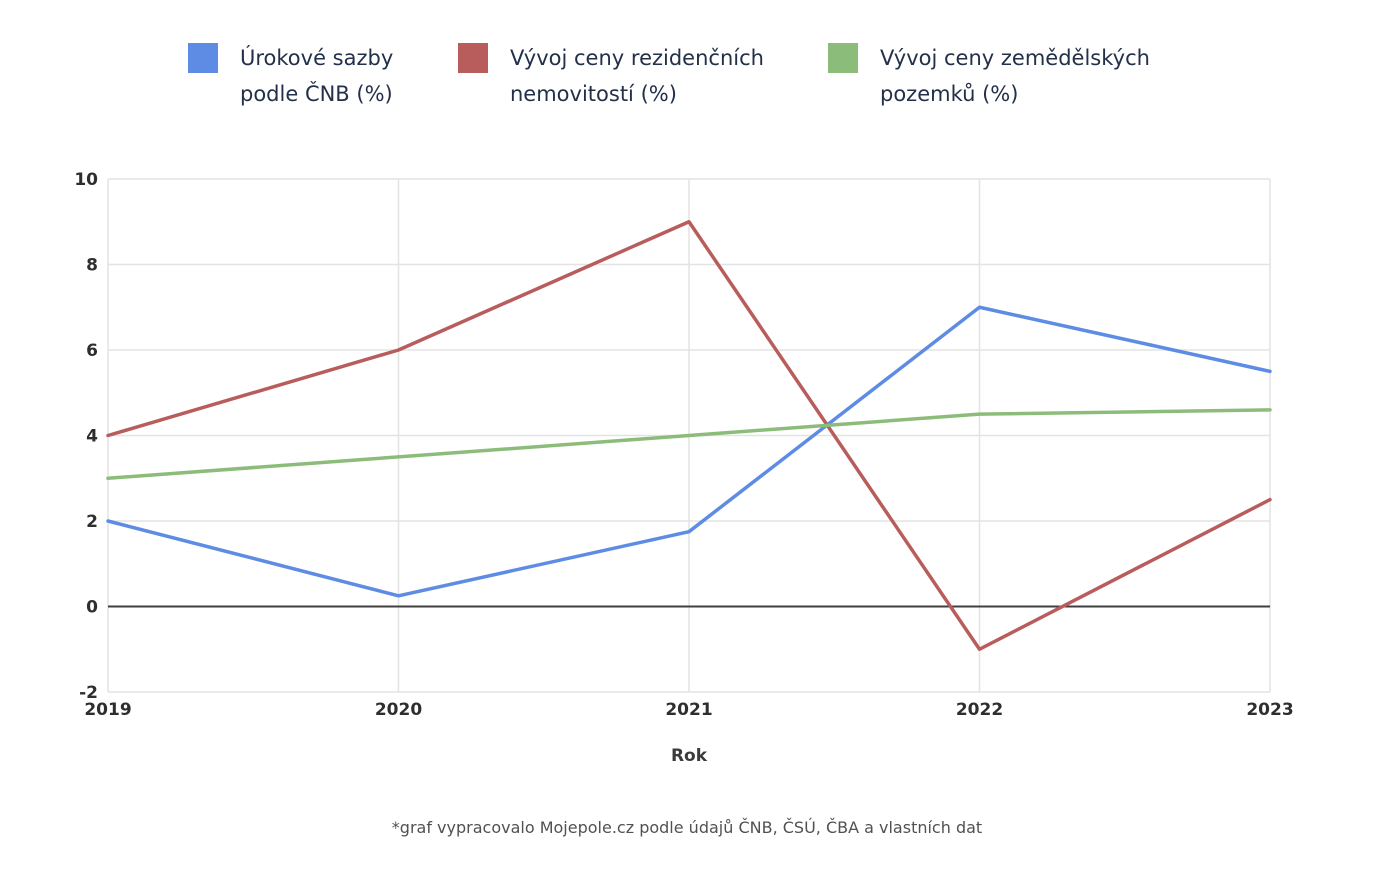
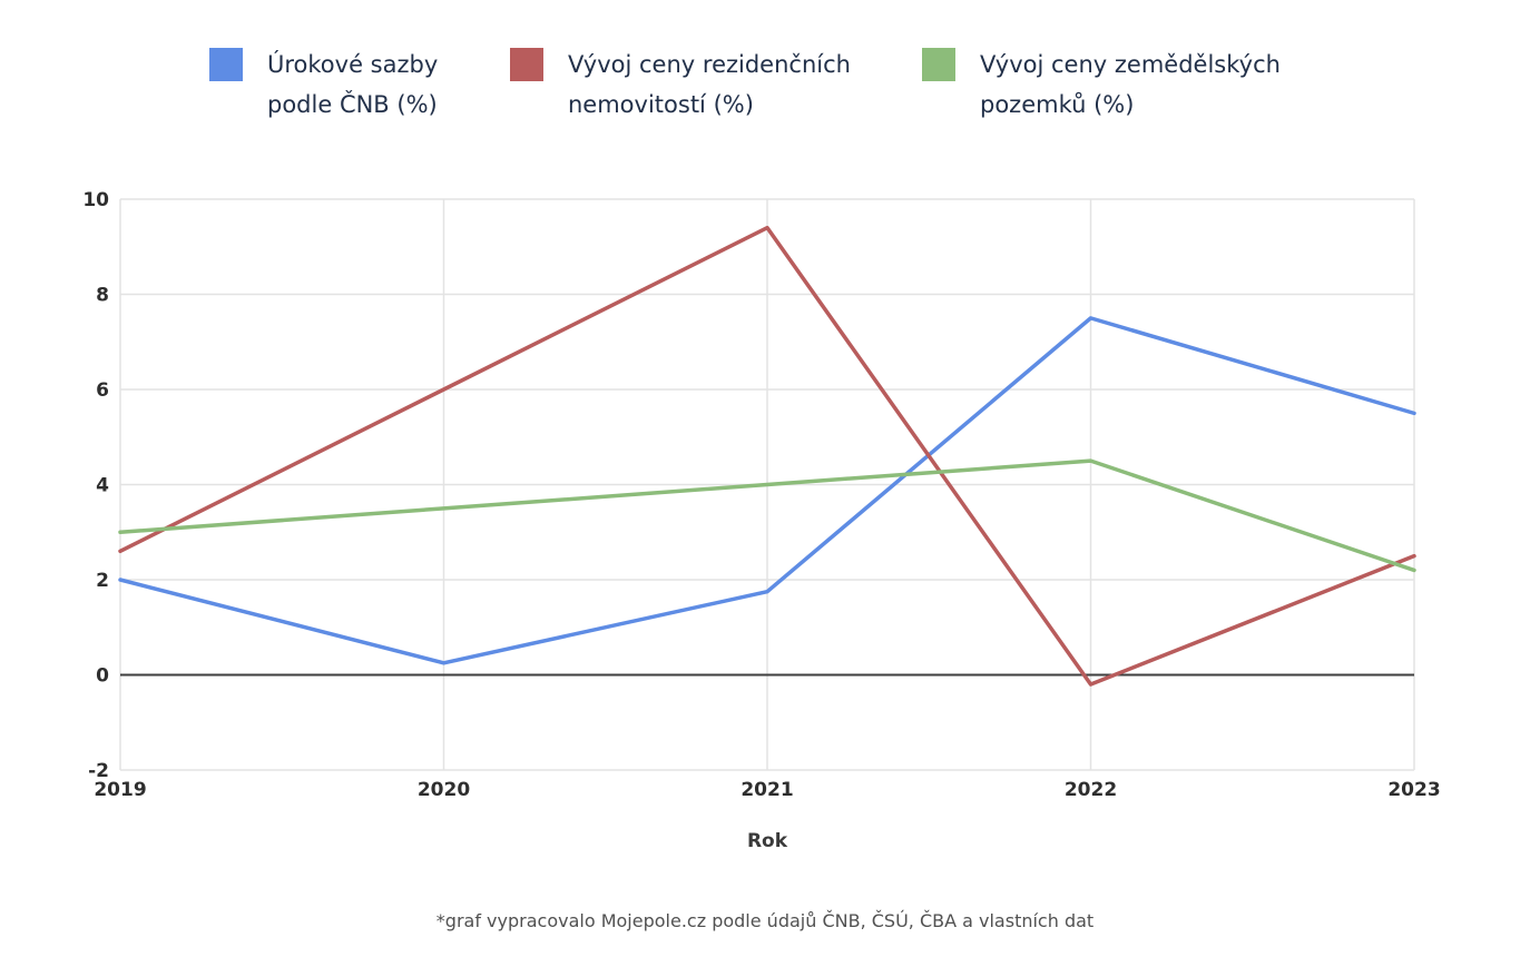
Vývoj ceny rezidenčních nemovitostí (%)/2019: 4.0 -> 2.6
Vývoj ceny rezidenčních nemovitostí (%)/2021: 9.0 -> 9.4
Úrokové sazby podle ČNB (%)/2022: 7.0 -> 7.5
Vývoj ceny rezidenčních nemovitostí (%)/2022: -1.0 -> -0.2
Vývoj ceny zemědělských pozemků (%)/2023: 4.6 -> 2.2
